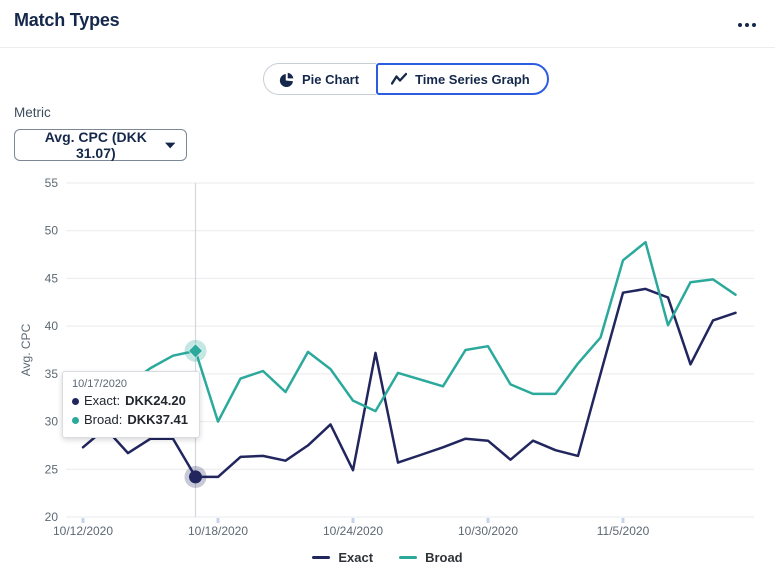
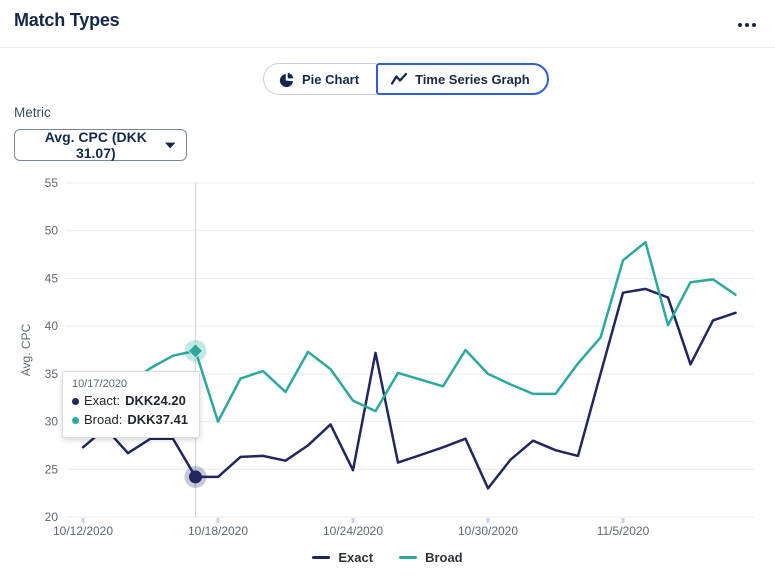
Exact/10/30/2020: 28 -> 23
Broad/10/30/2020: 38 -> 35
